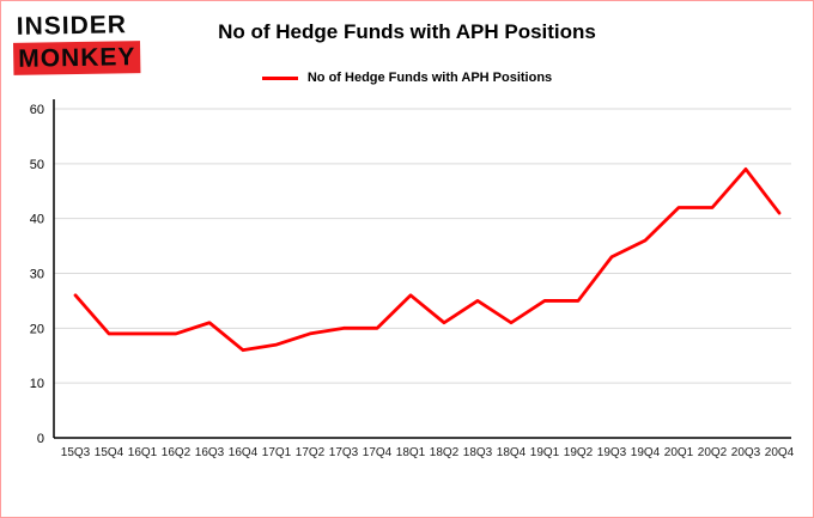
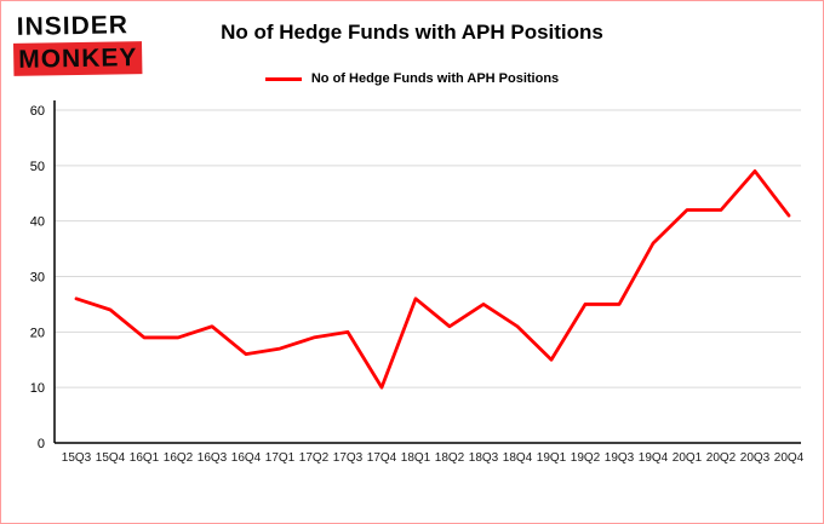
15Q4: 19 -> 24
17Q4: 20 -> 10
19Q1: 25 -> 15
19Q3: 33 -> 25
